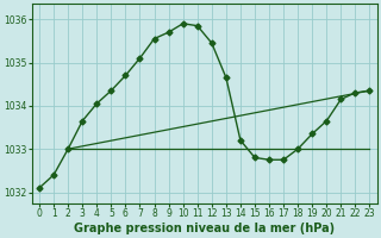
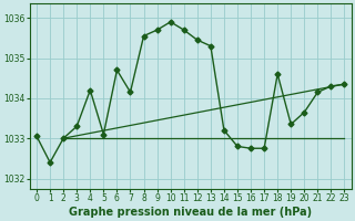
0: 1032.10 -> 1033.05
3: 1033.65 -> 1033.30
4: 1034.05 -> 1034.20
5: 1034.35 -> 1033.10
7: 1035.10 -> 1034.15
11: 1035.85 -> 1035.70
13: 1034.65 -> 1035.30
18: 1033.00 -> 1034.60
